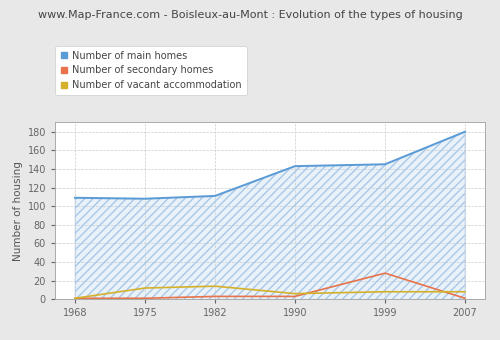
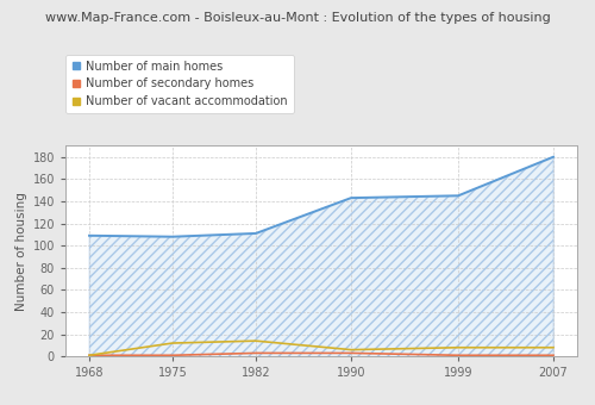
Number of secondary homes/1999: 28 -> 1
